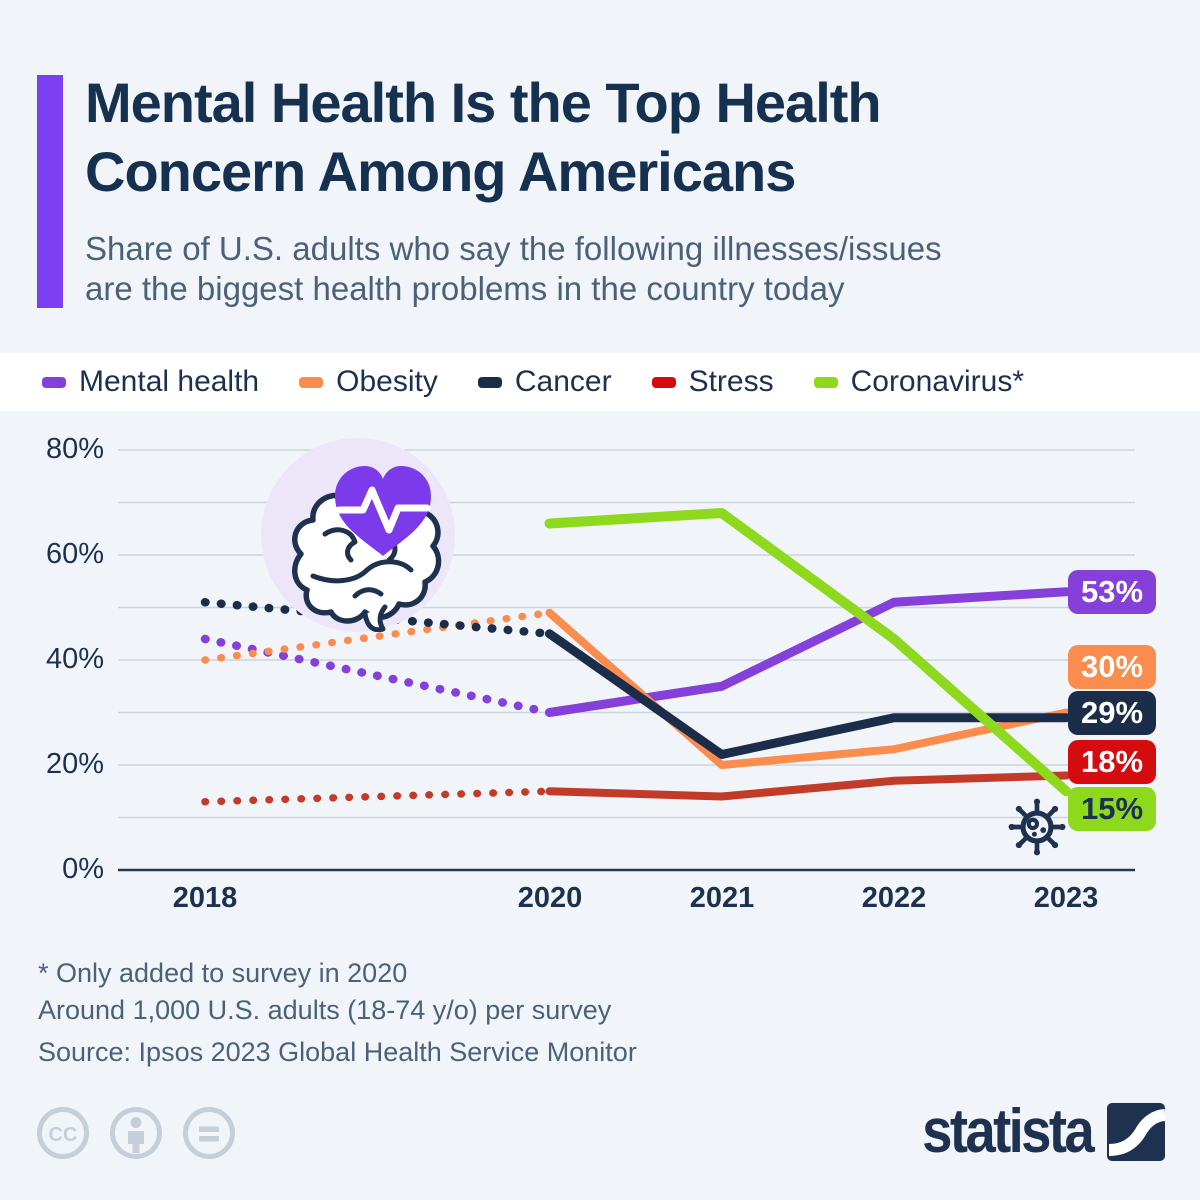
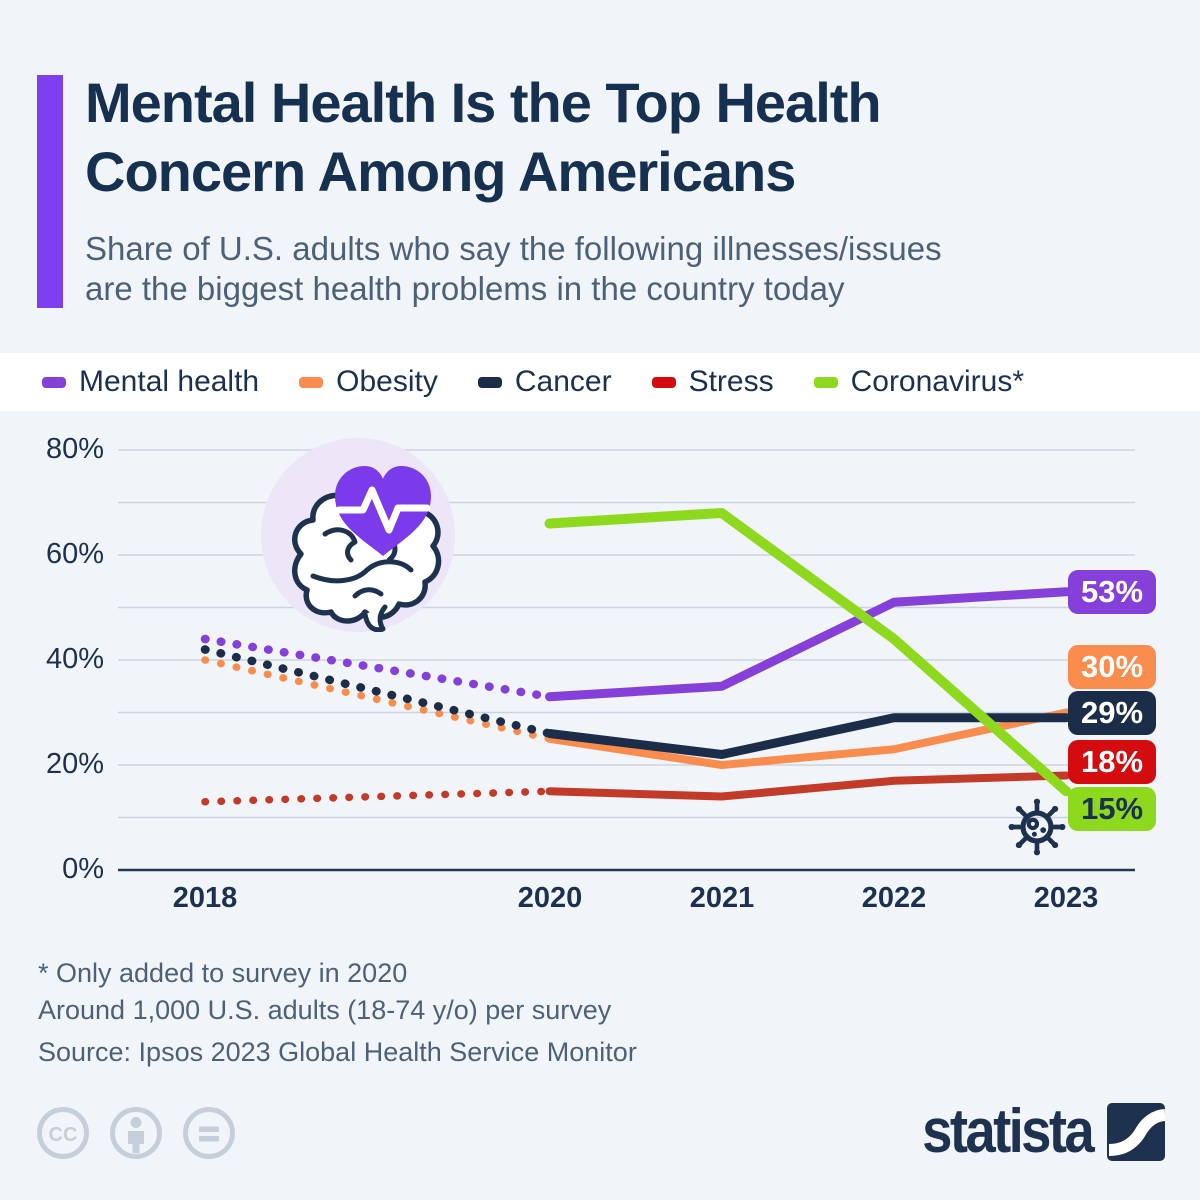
Cancer/2018: 51% -> 42%
Mental health/2020: 30% -> 33%
Obesity/2020: 49% -> 25%
Cancer/2020: 45% -> 26%
